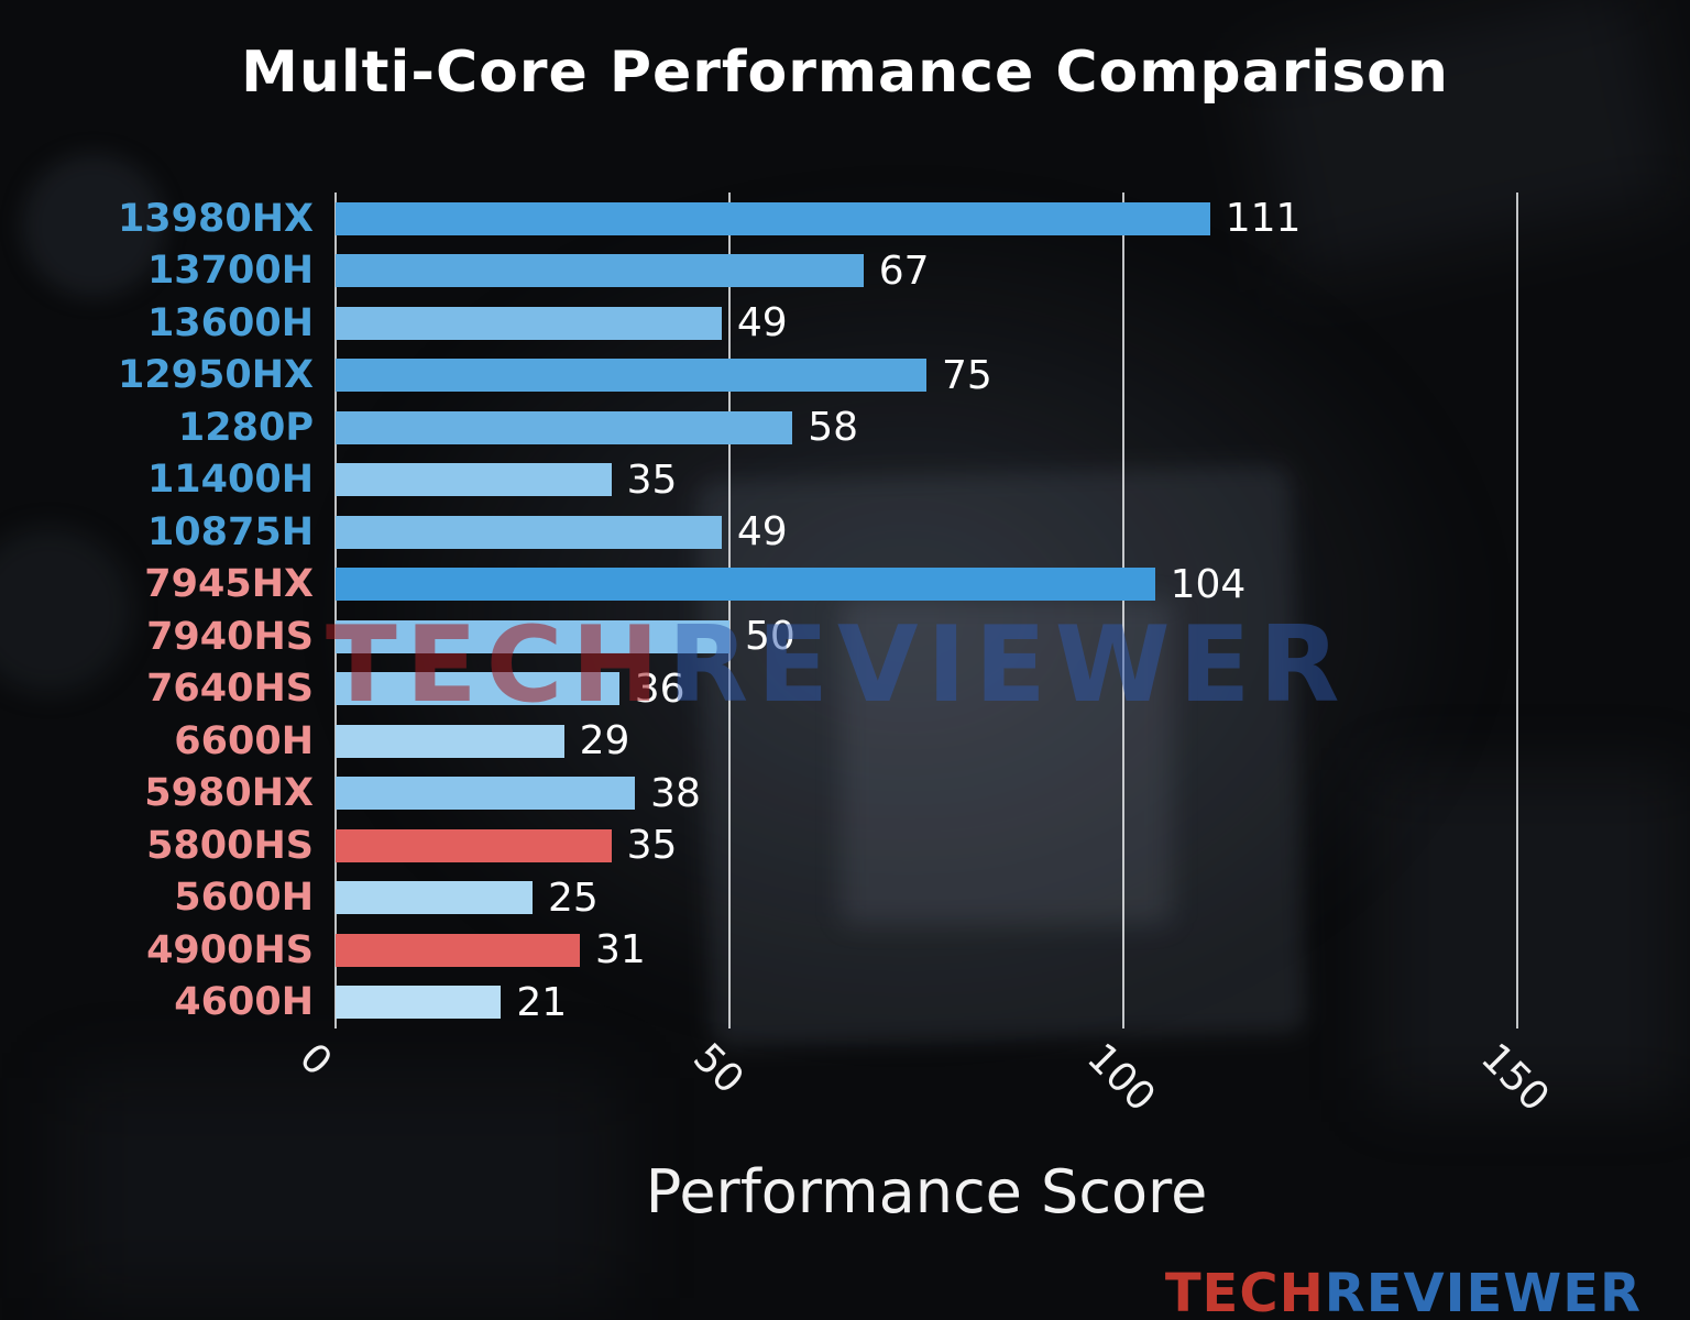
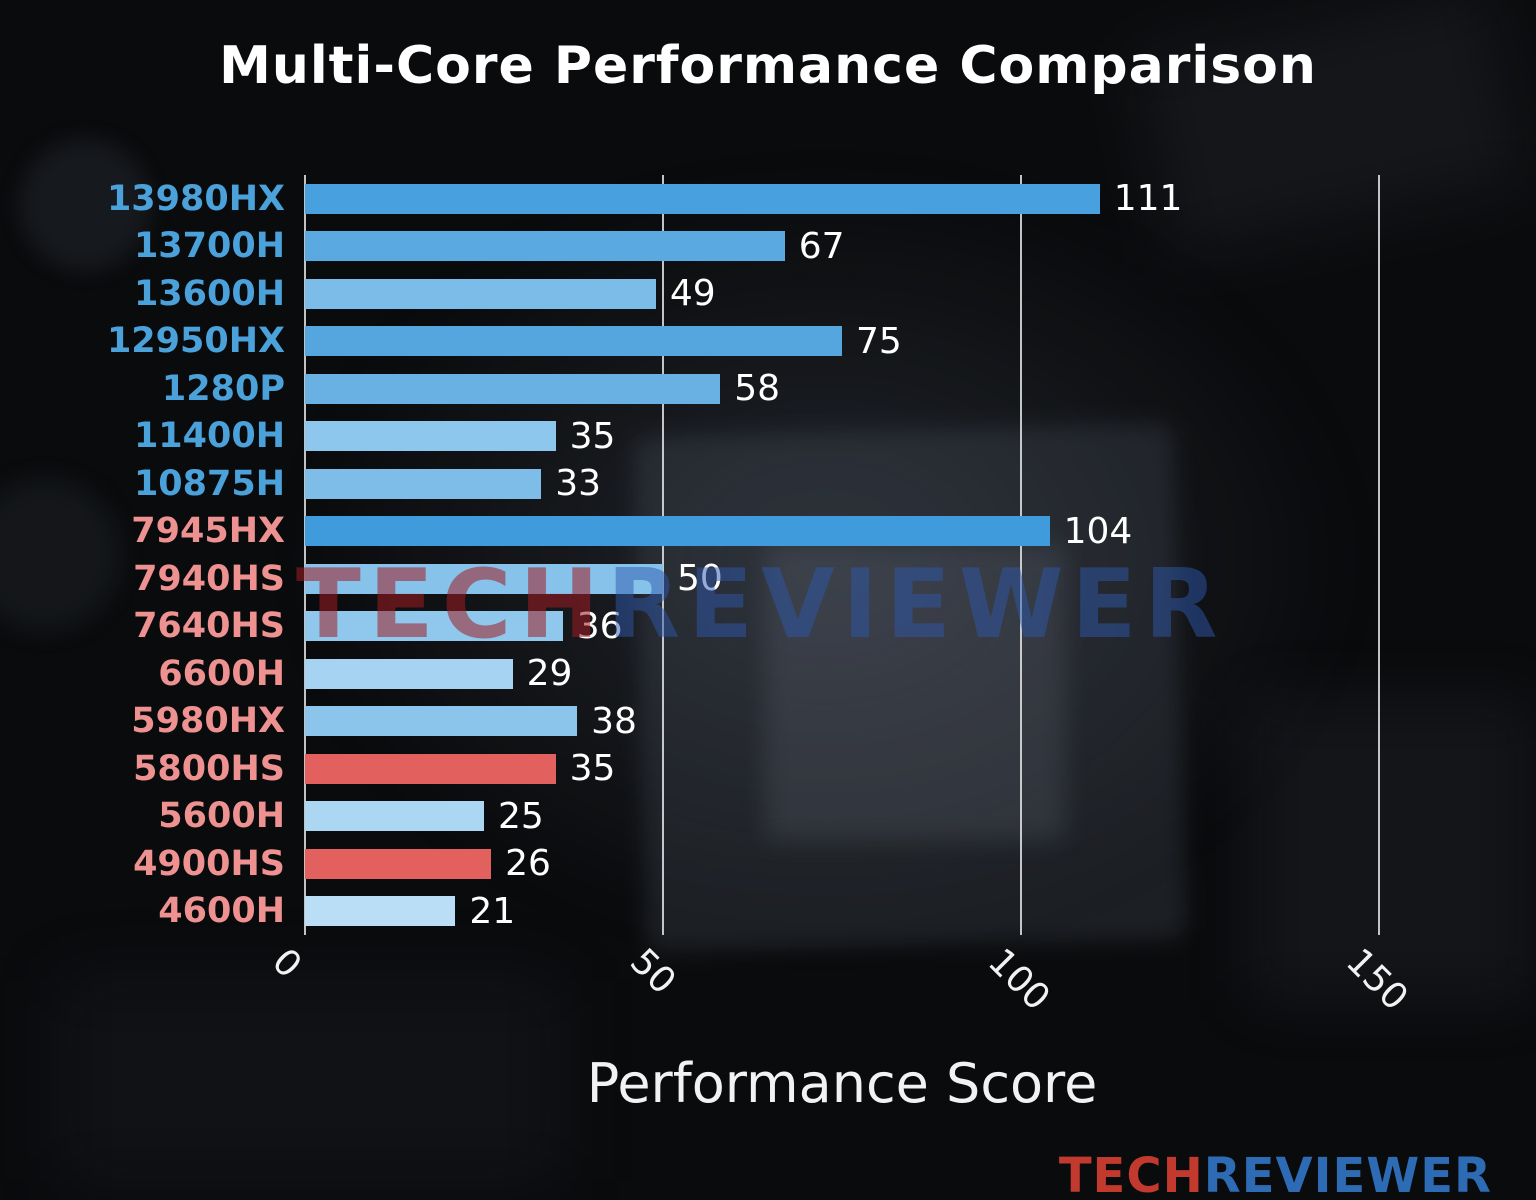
10875H: 49 -> 33
4900HS: 31 -> 26
